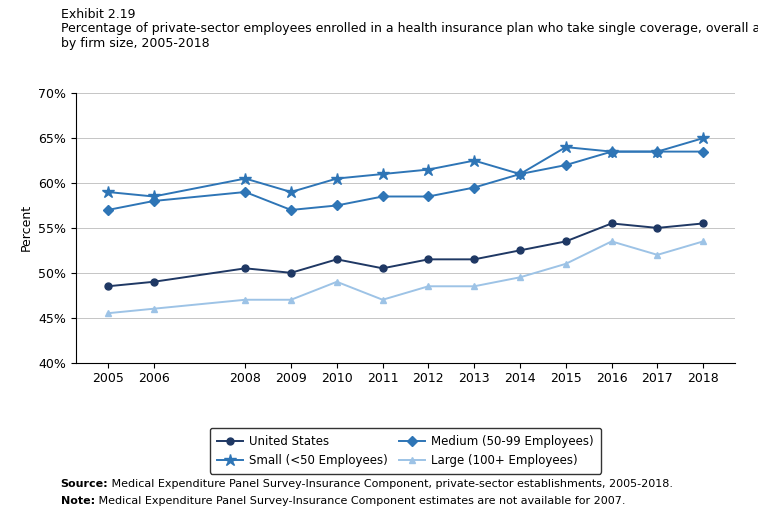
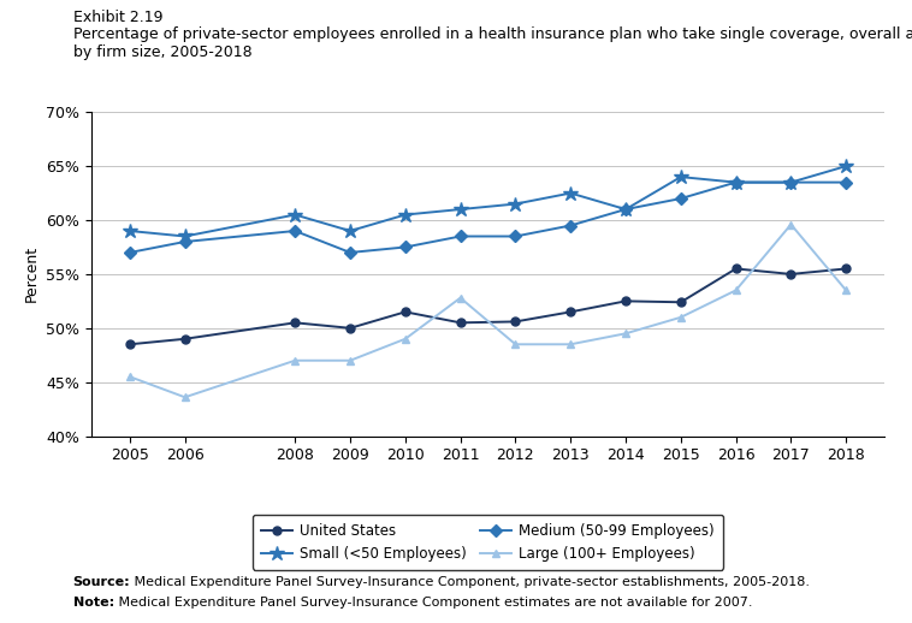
Large (100+ Employees)/2006: 46.0% -> 43.6%
Large (100+ Employees)/2011: 47.0% -> 52.8%
United States/2012: 51.5% -> 50.6%
United States/2015: 53.5% -> 52.4%
Large (100+ Employees)/2017: 52.0% -> 59.6%
